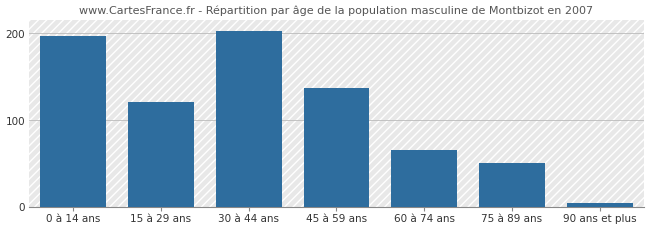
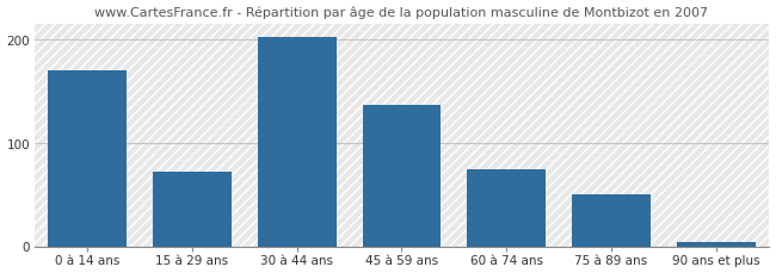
0 à 14 ans: 197 -> 170
15 à 29 ans: 120 -> 72
60 à 74 ans: 65 -> 74
